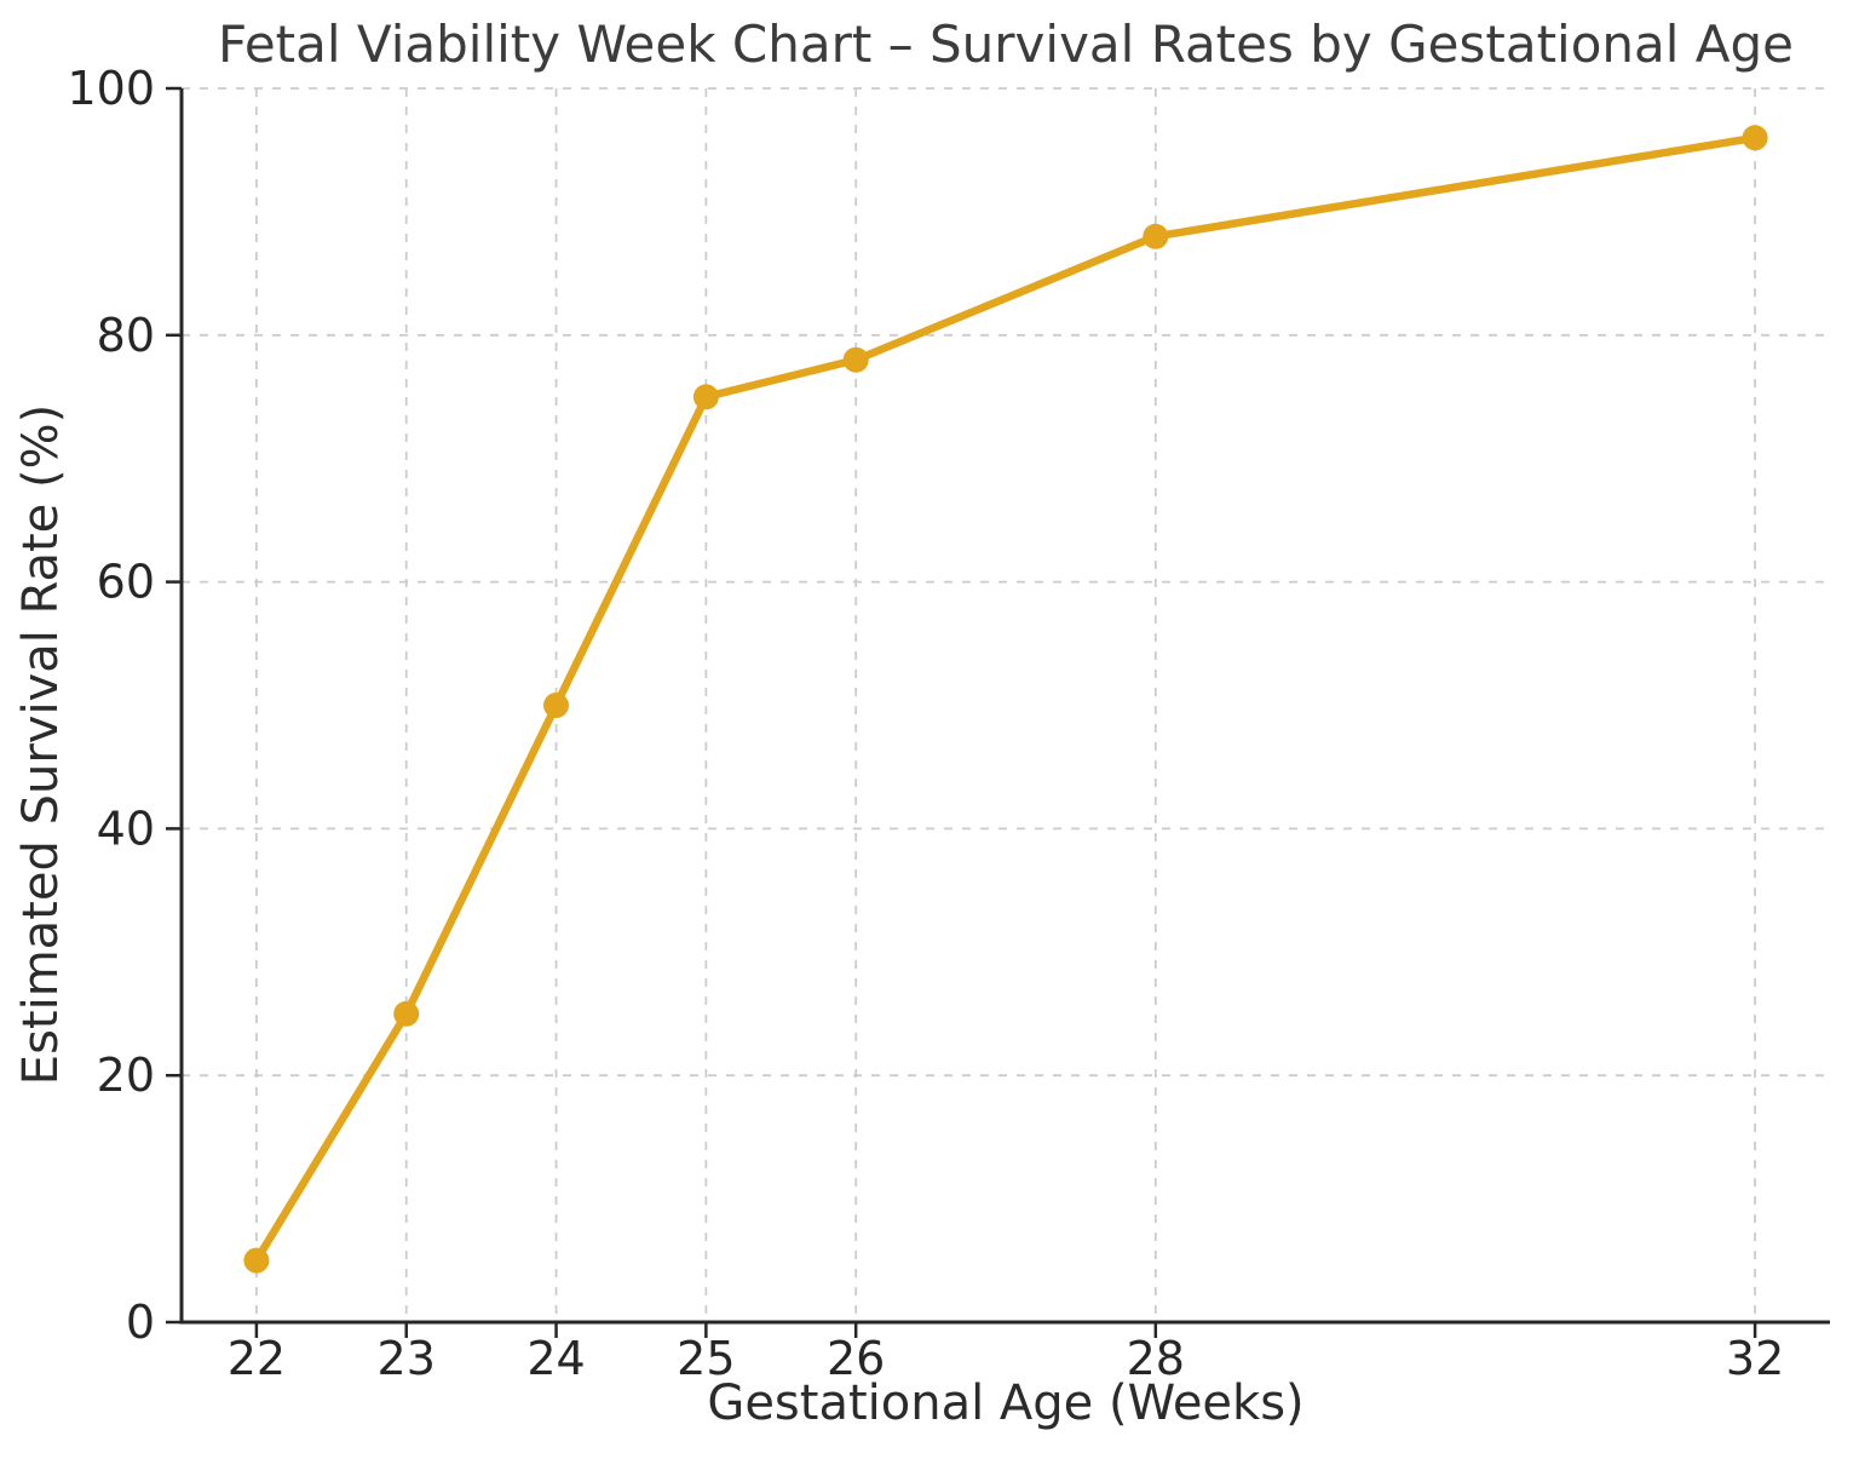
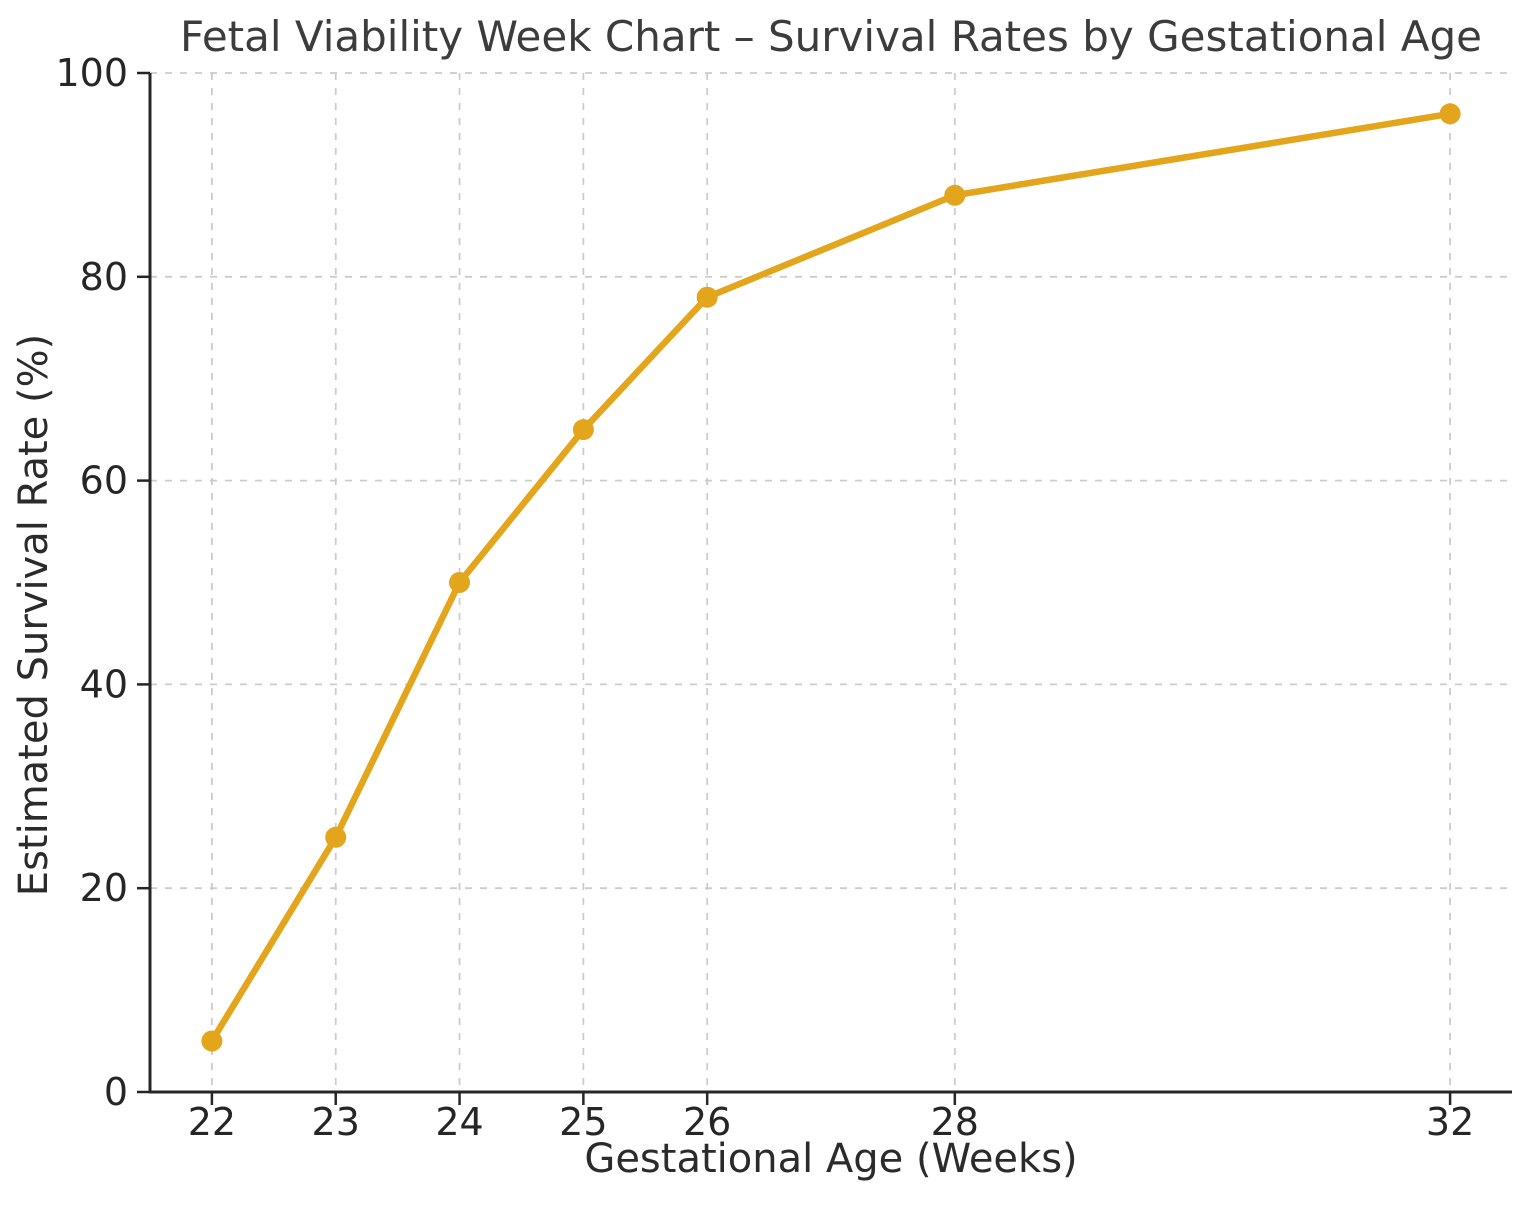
25: 75 -> 65
